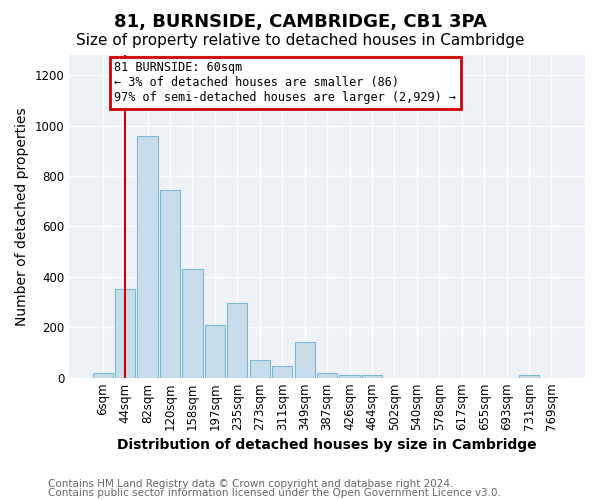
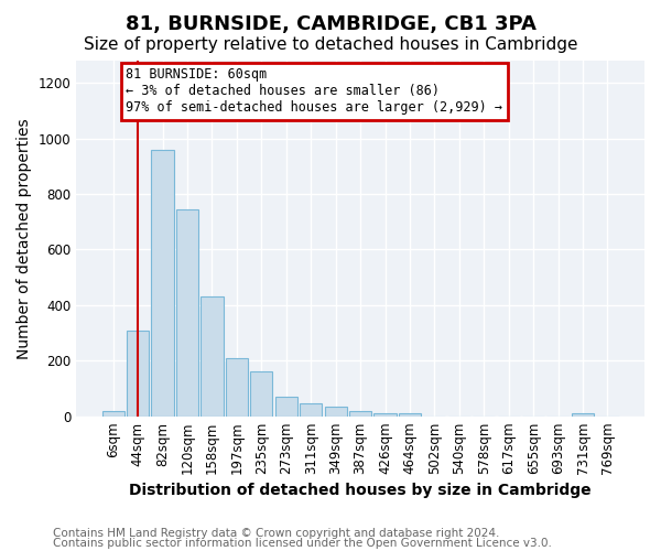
44sqm: 350 -> 308
235sqm: 295 -> 163
349sqm: 140 -> 35
